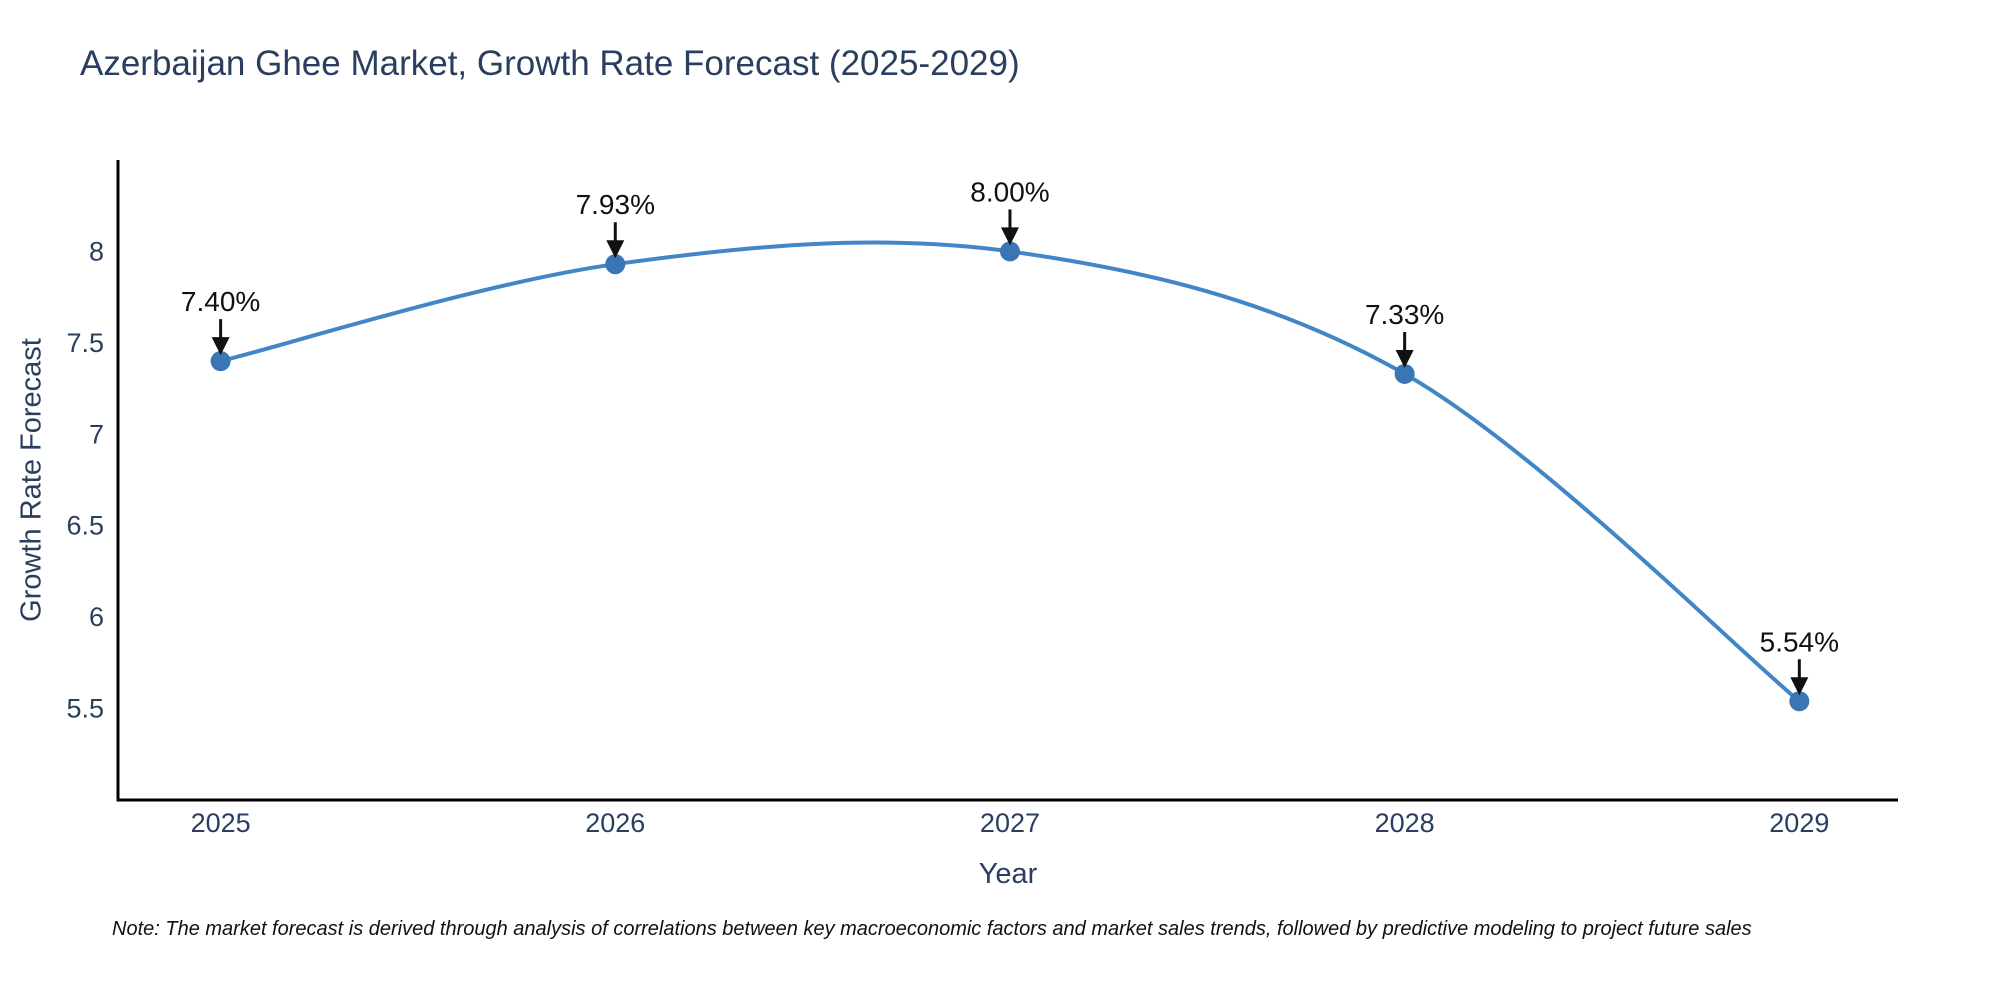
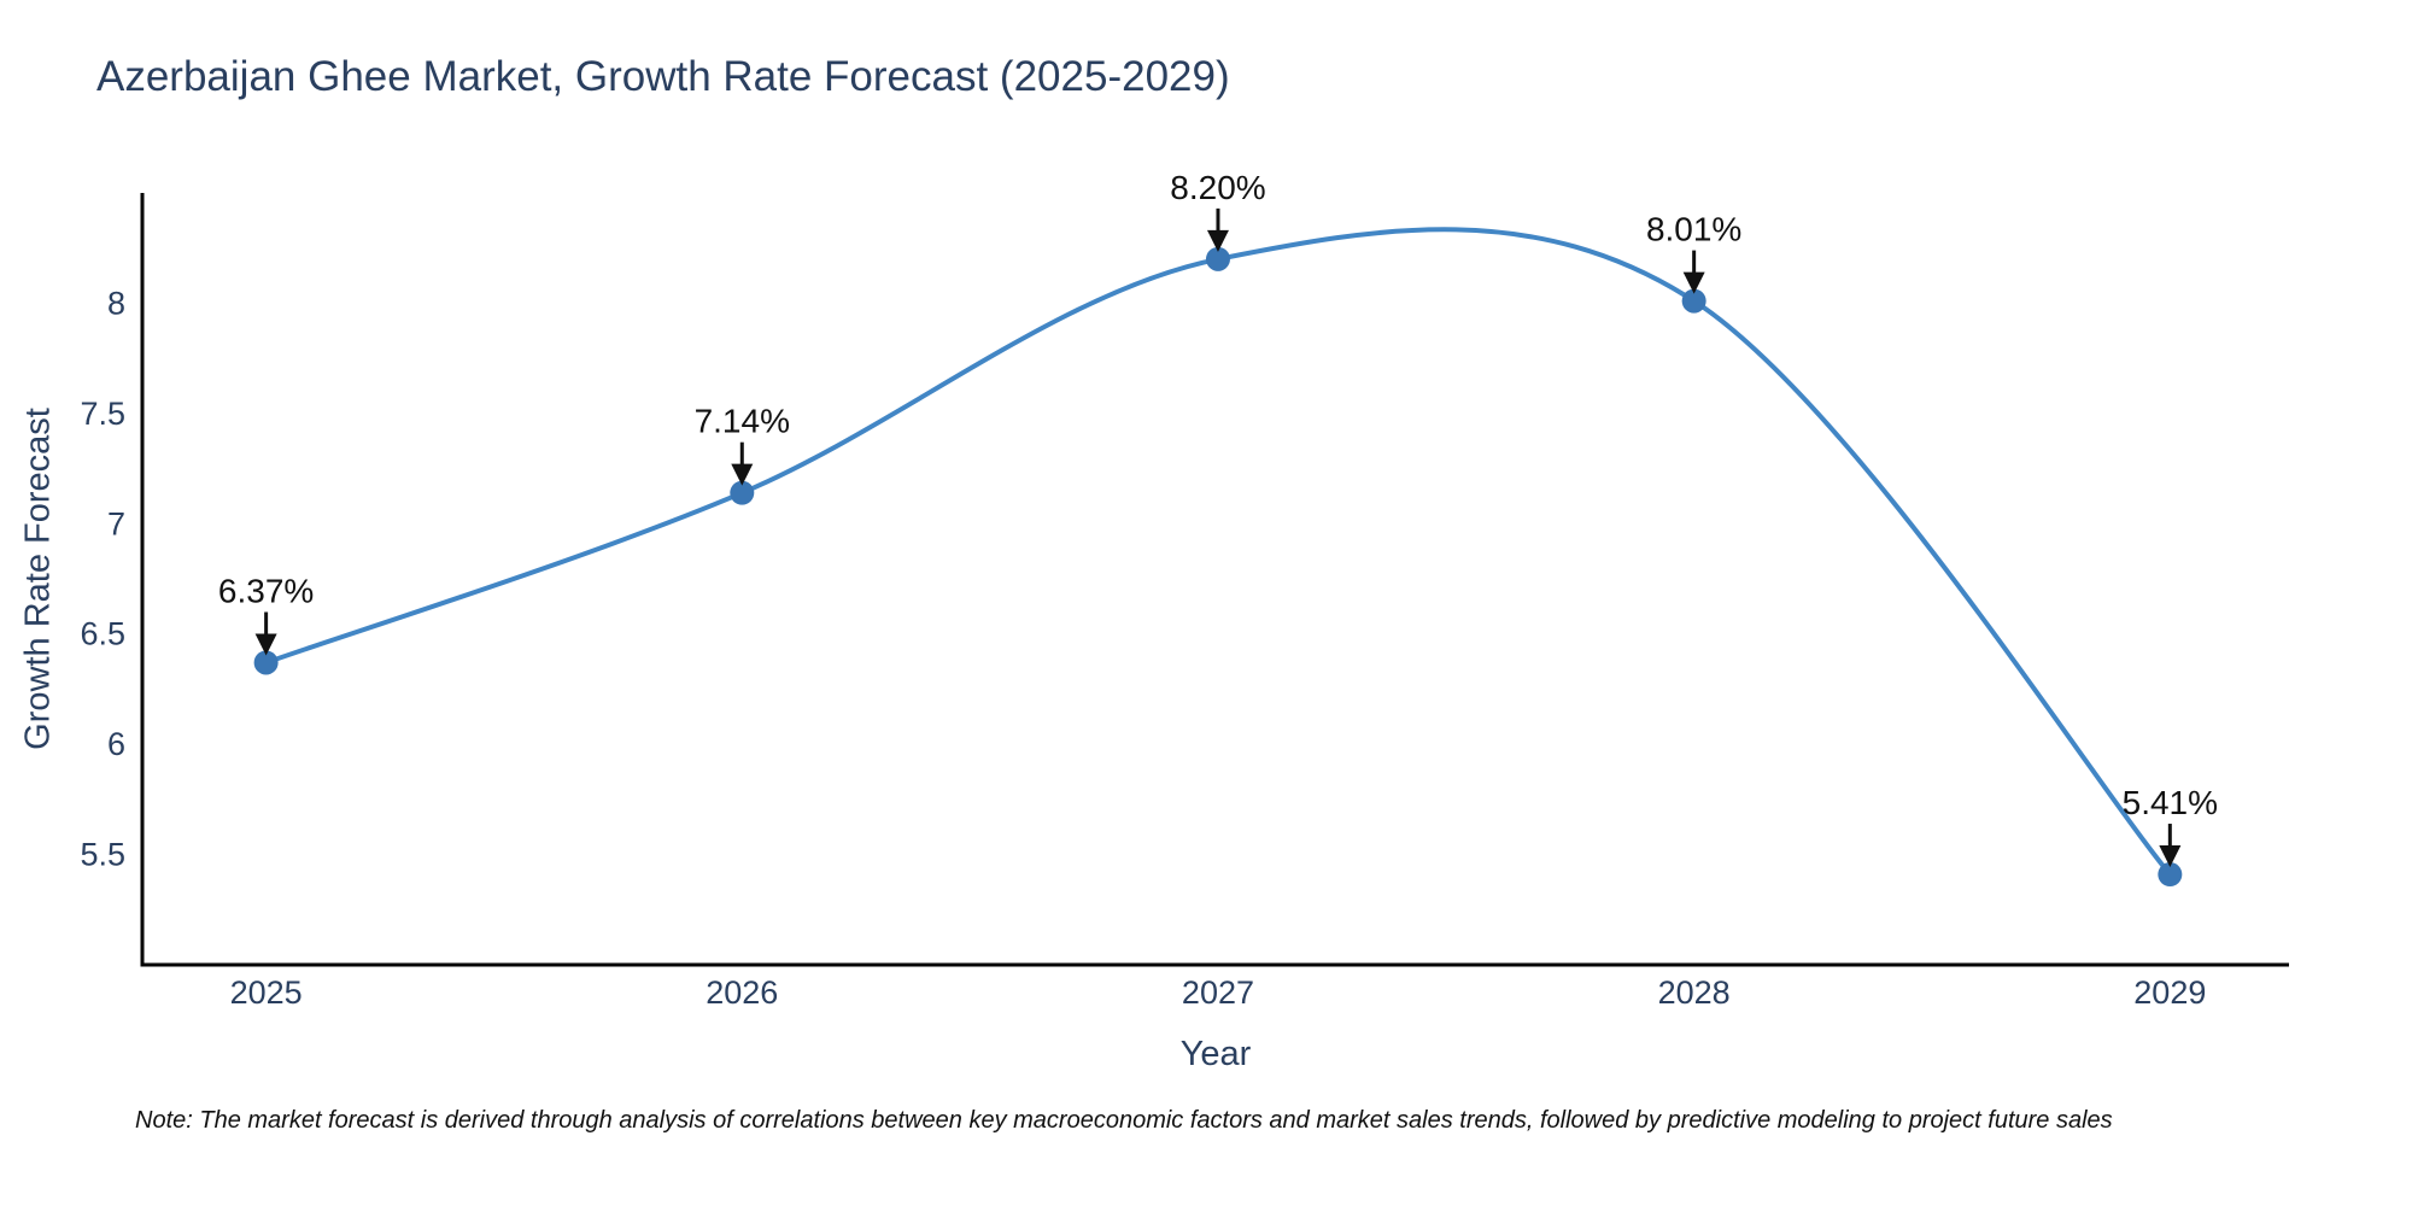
2025: 7.40% -> 6.37%
2026: 7.93% -> 7.14%
2027: 8.00% -> 8.20%
2028: 7.33% -> 8.01%
2029: 5.54% -> 5.41%
